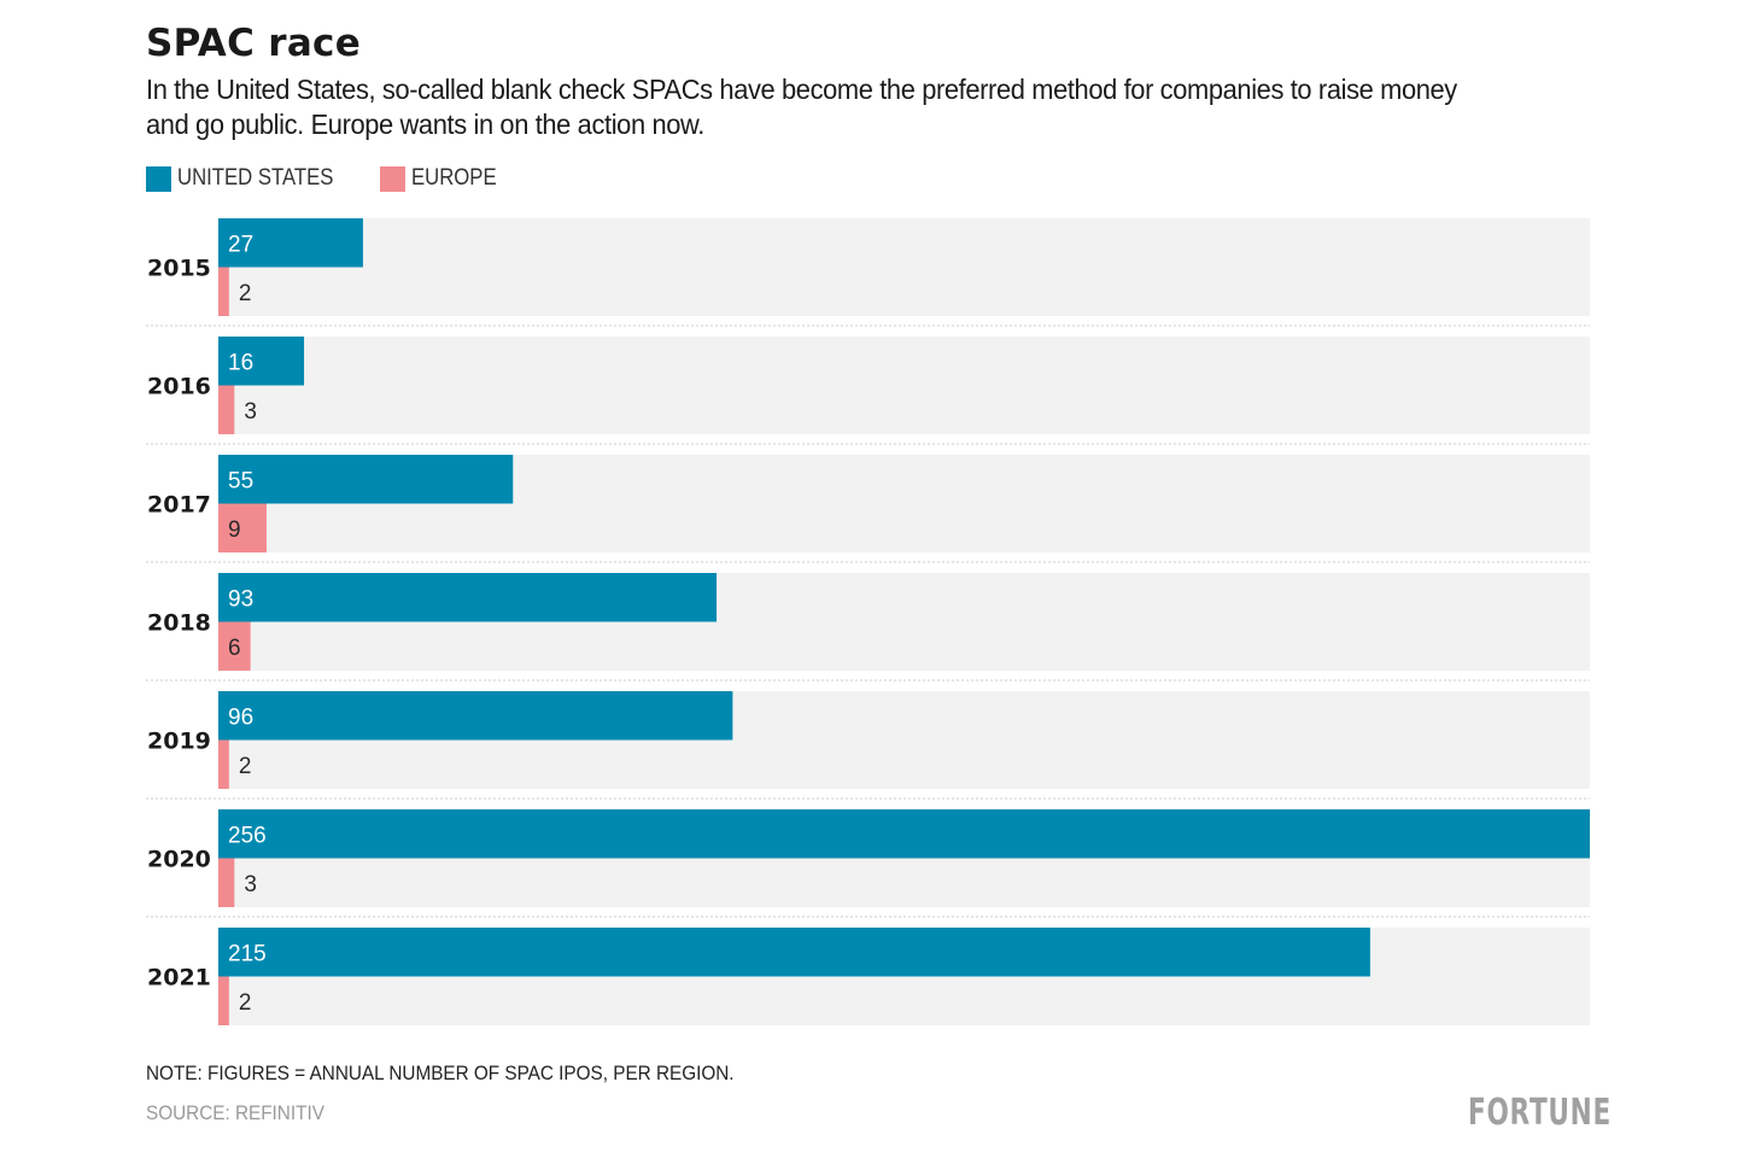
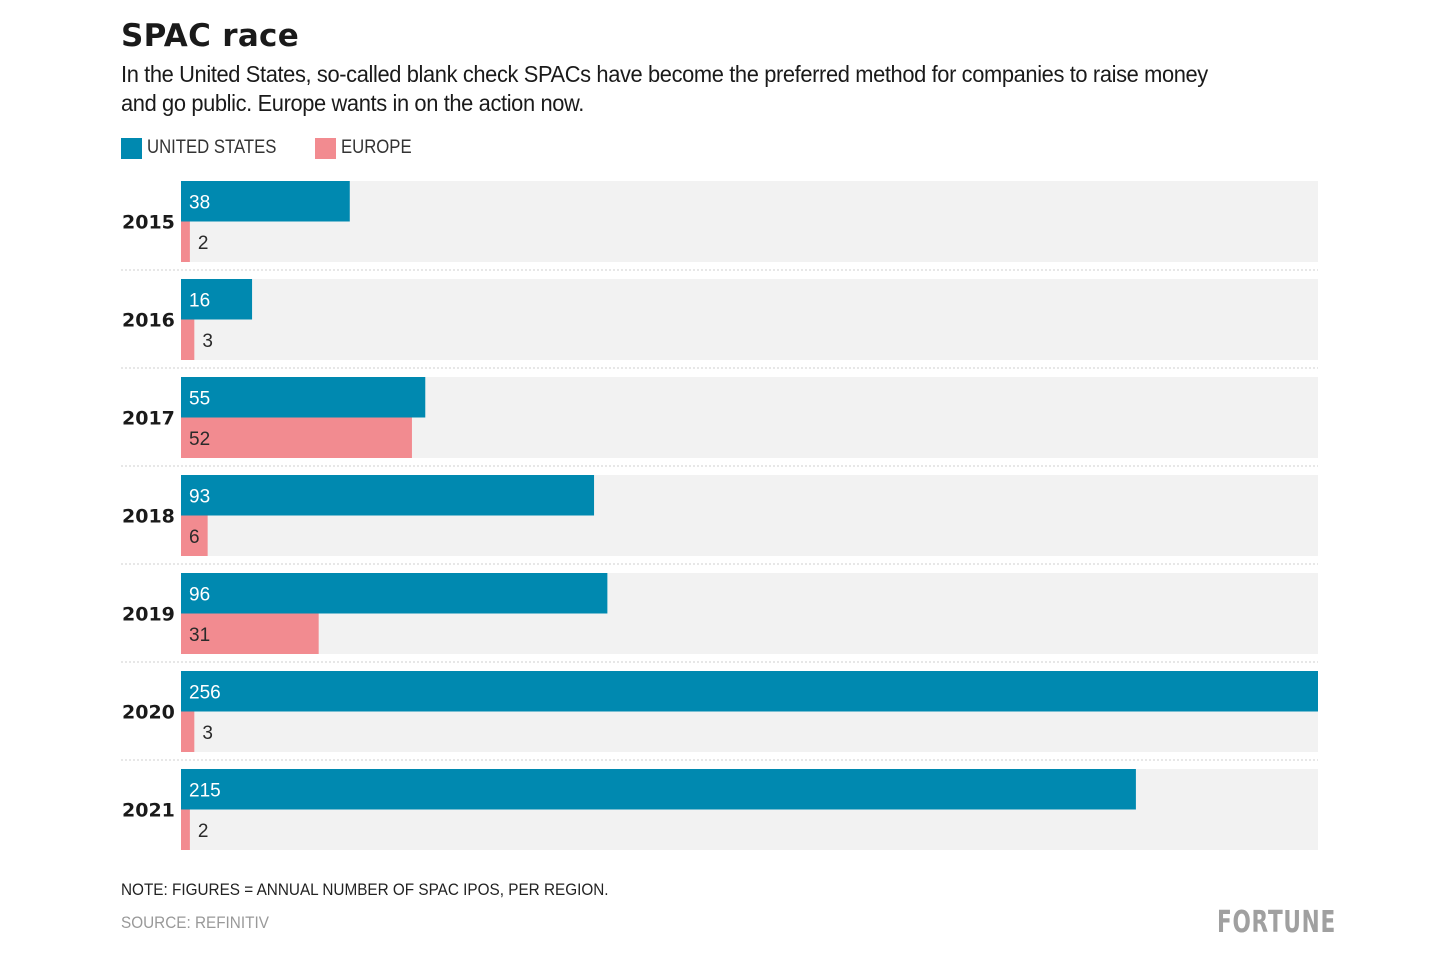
UNITED STATES/2015: 27 -> 38
EUROPE/2017: 9 -> 52
EUROPE/2019: 2 -> 31
